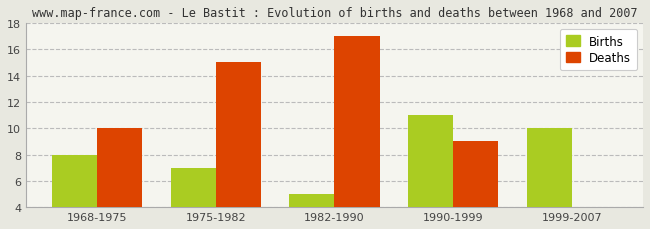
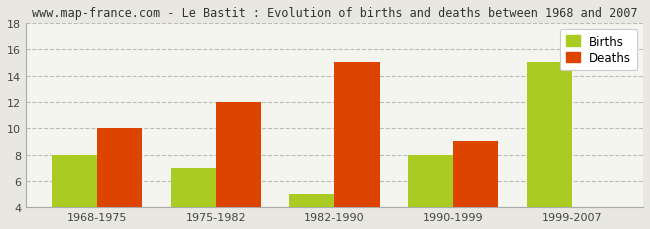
Deaths/1975-1982: 15 -> 12
Deaths/1982-1990: 17 -> 15
Births/1990-1999: 11 -> 8
Births/1999-2007: 10 -> 15
